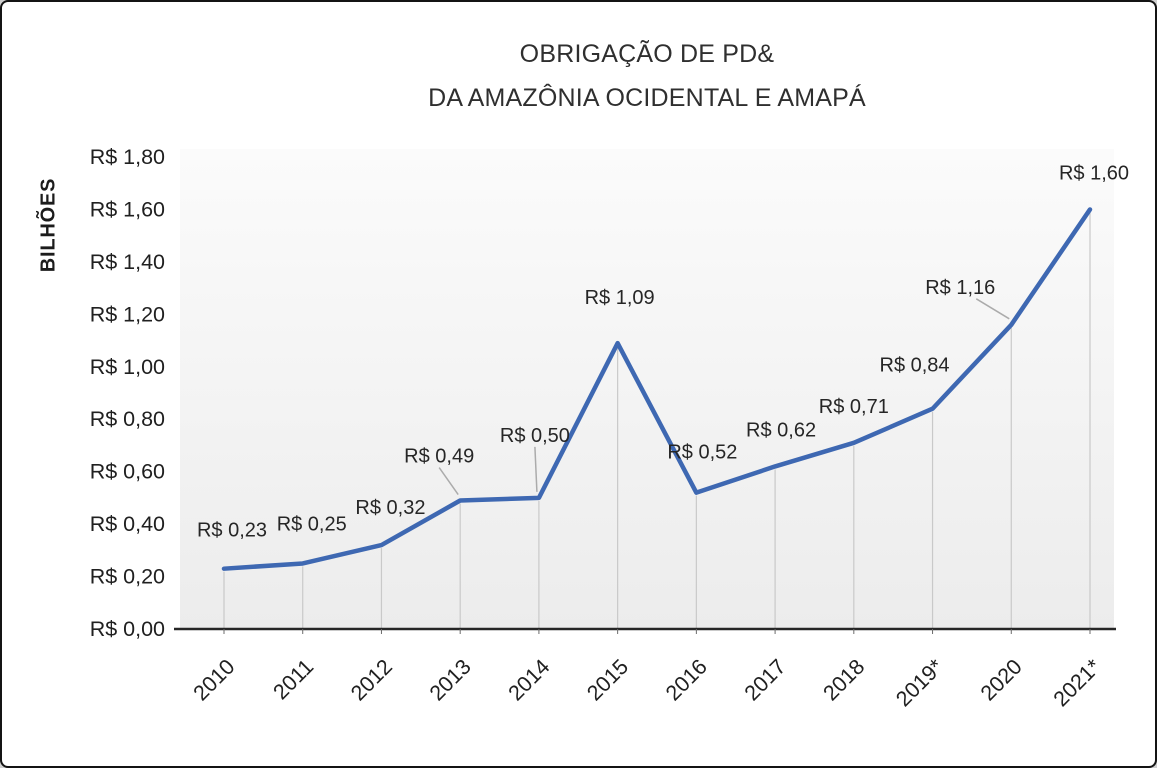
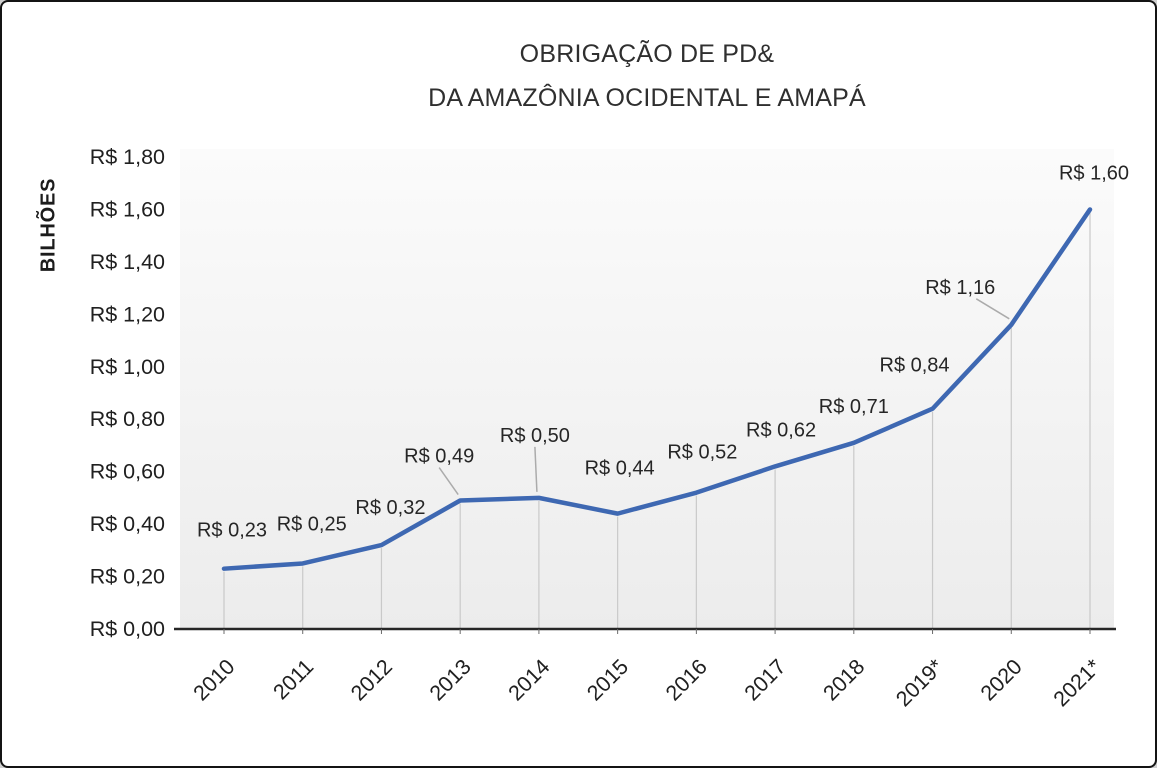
2015: 1,09 -> 0,44
